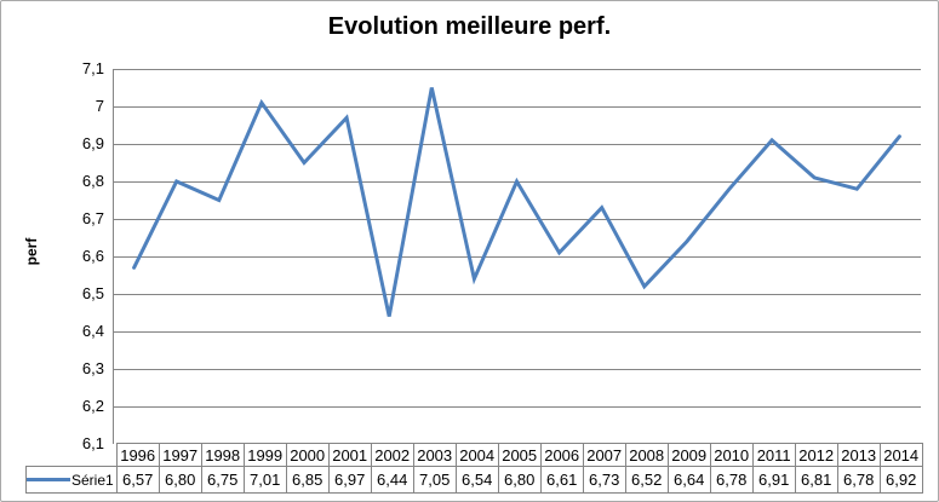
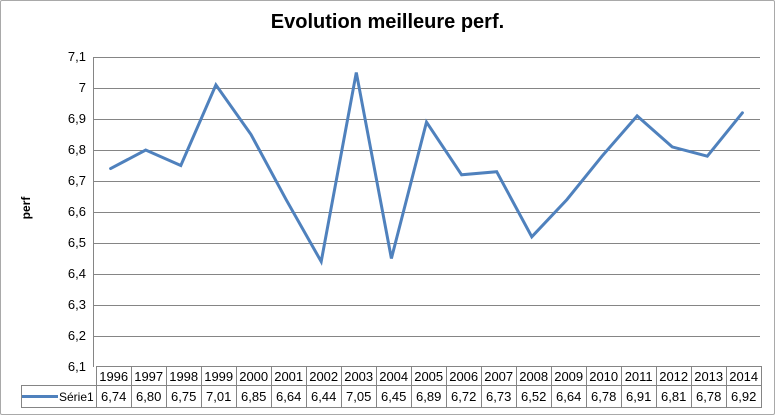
1996: 6,57 -> 6,74
2001: 6,97 -> 6,64
2004: 6,54 -> 6,45
2005: 6,80 -> 6,89
2006: 6,61 -> 6,72
